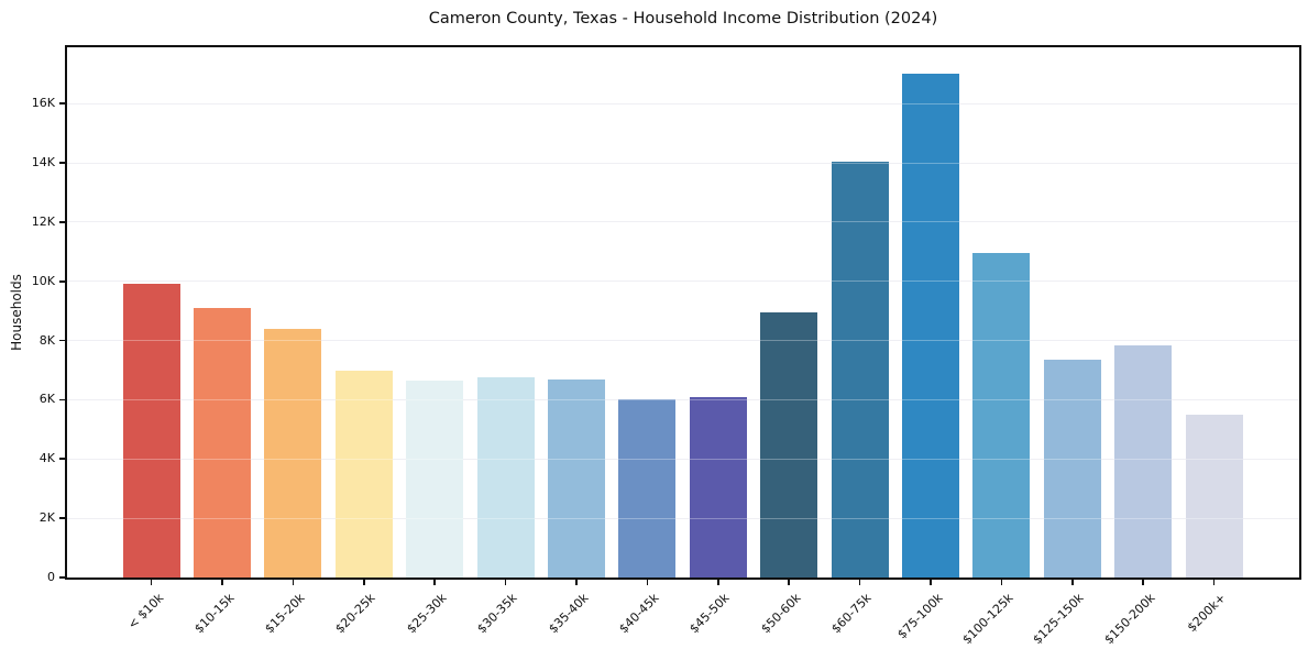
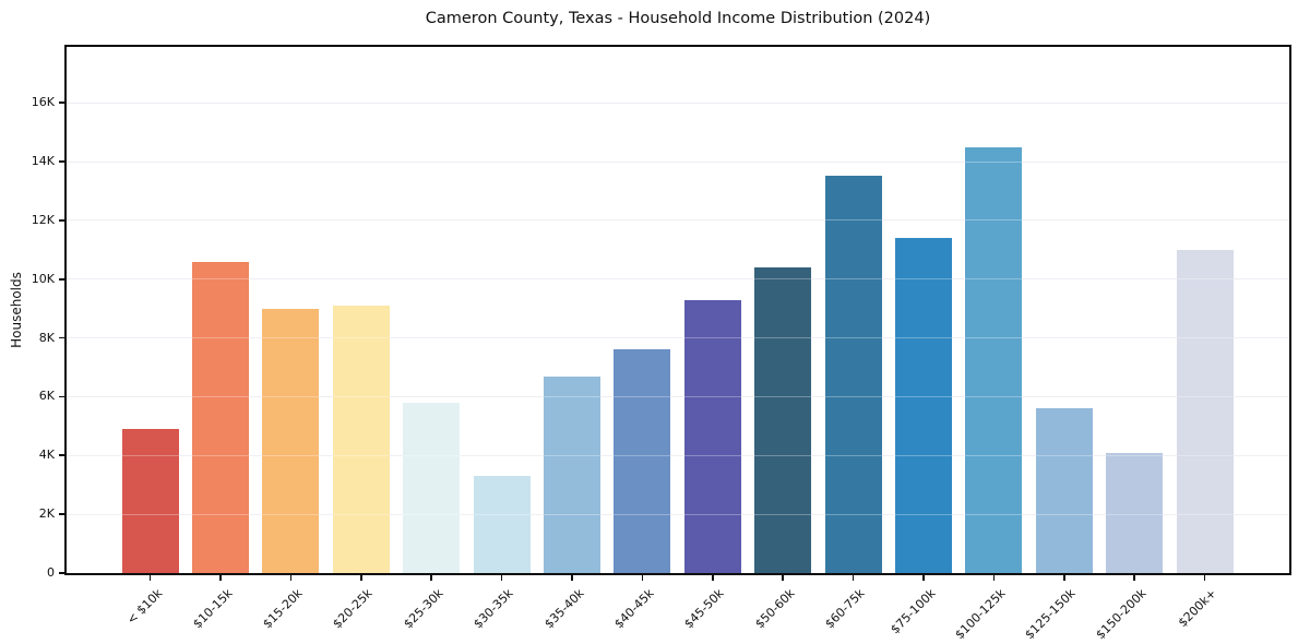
< $10k: 9.9K -> 4.9K
$10-15k: 9.1K -> 10.6K
$15-20k: 8.4K -> 9.0K
$20-25k: 7.0K -> 9.1K
$25-30k: 6.6K -> 5.8K
$30-35k: 6.8K -> 3.3K
$40-45k: 6.0K -> 7.6K
$45-50k: 6.1K -> 9.3K
$50-60k: 9.0K -> 10.4K
$60-75k: 14.0K -> 13.5K
$75-100k: 17.0K -> 11.4K
$100-125k: 11.0K -> 14.5K
$125-150k: 7.4K -> 5.6K
$150-200k: 7.8K -> 4.1K
$200k+: 5.5K -> 11.0K
